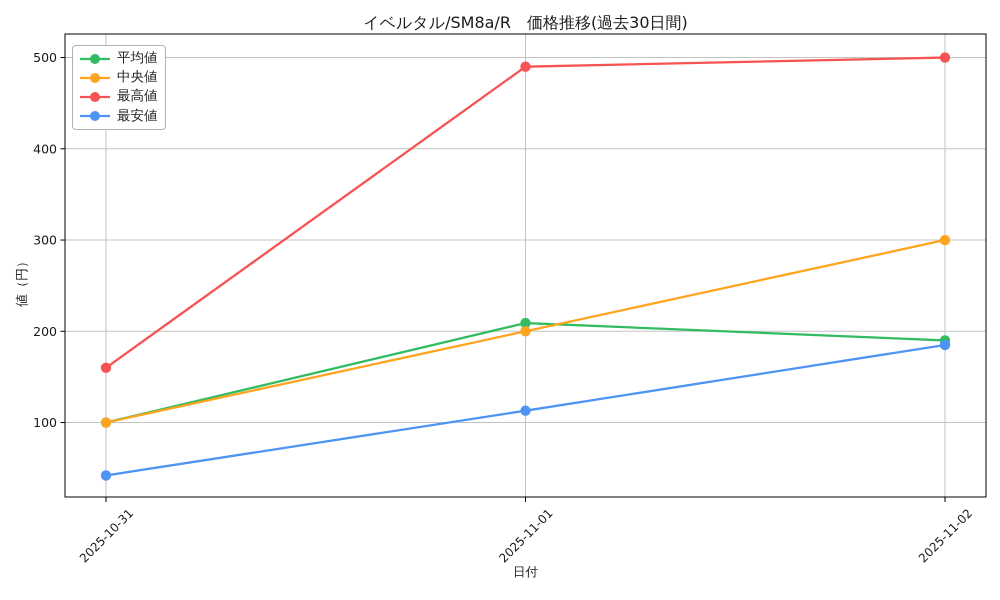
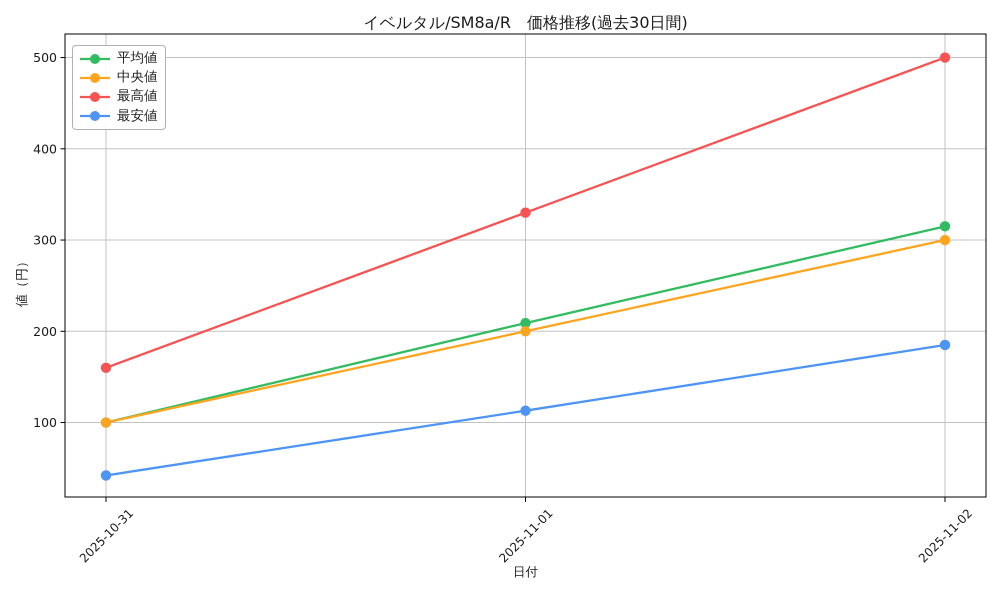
最高値/2025-11-01: 490 -> 330
平均値/2025-11-02: 190 -> 320
